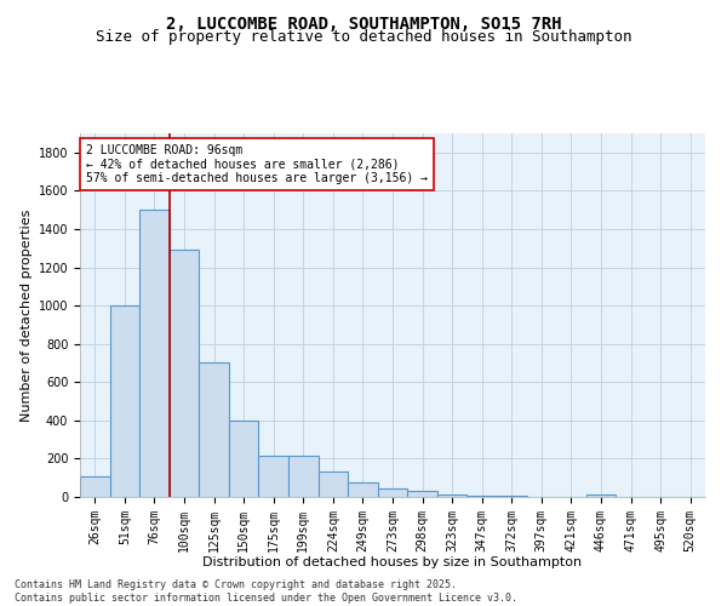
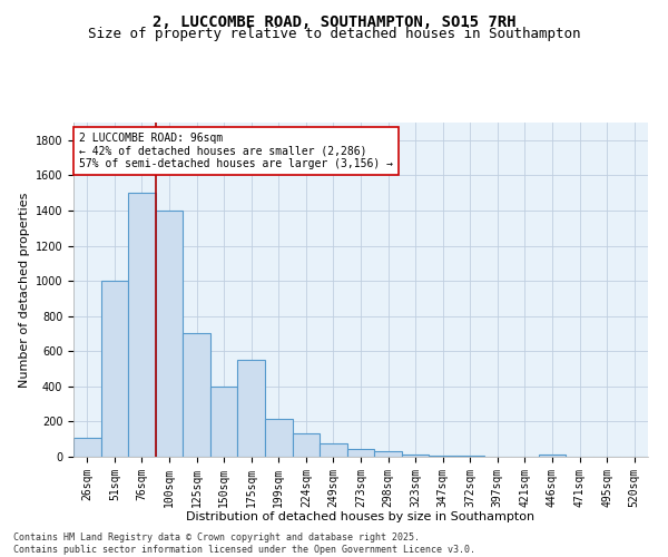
100sqm: 1290 -> 1400
175sqm: 220 -> 550
